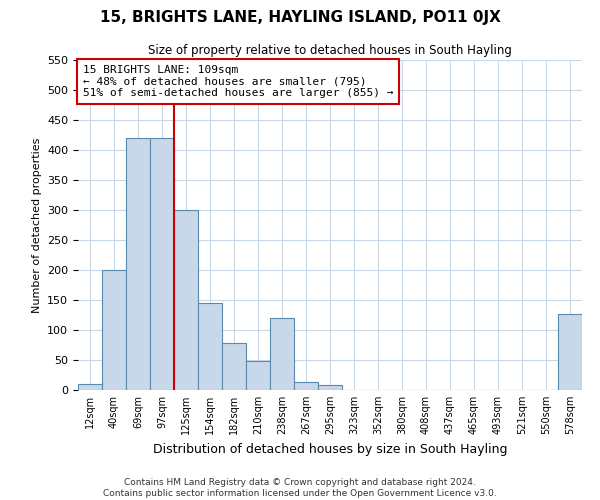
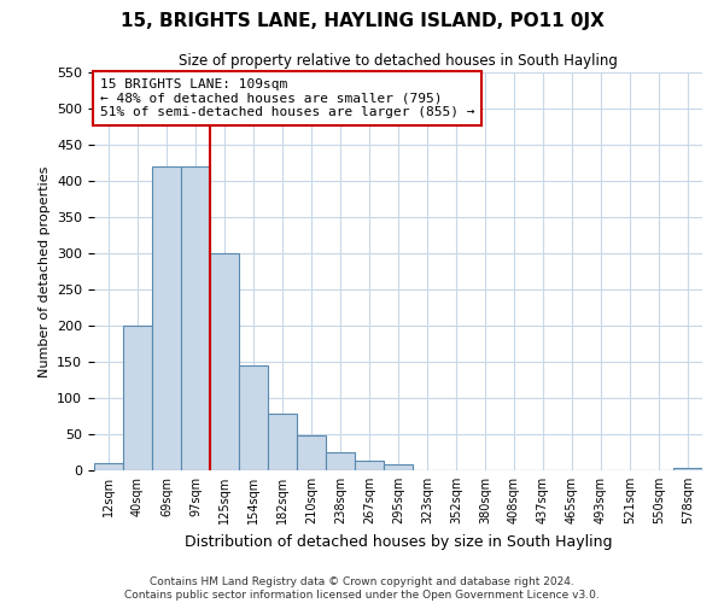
238sqm: 120 -> 25
578sqm: 126 -> 3
